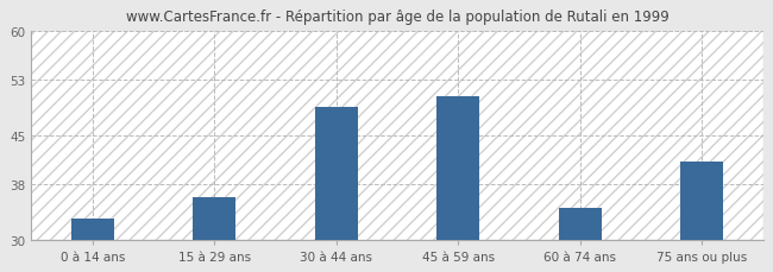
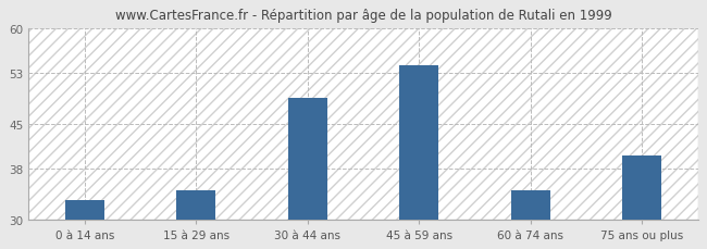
15 à 29 ans: 36.0 -> 34.5
45 à 59 ans: 50.6 -> 54.2
75 ans ou plus: 41.2 -> 40.0
